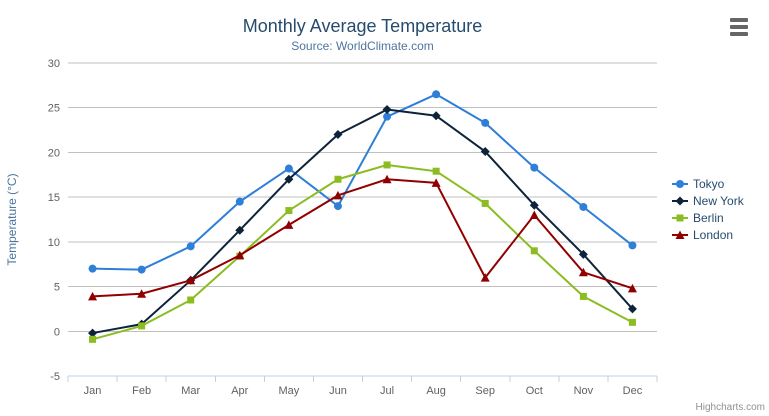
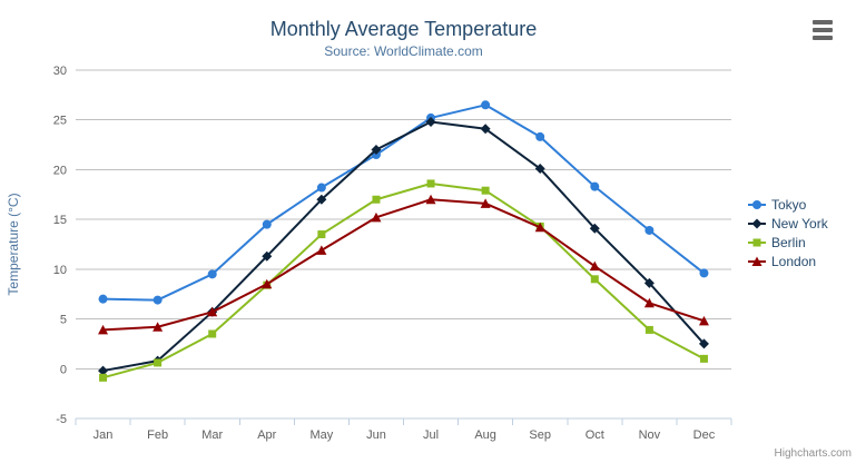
Tokyo/Jun: 14 -> 22
Tokyo/Jul: 24 -> 25
London/Sep: 6 -> 14
London/Oct: 13 -> 10
